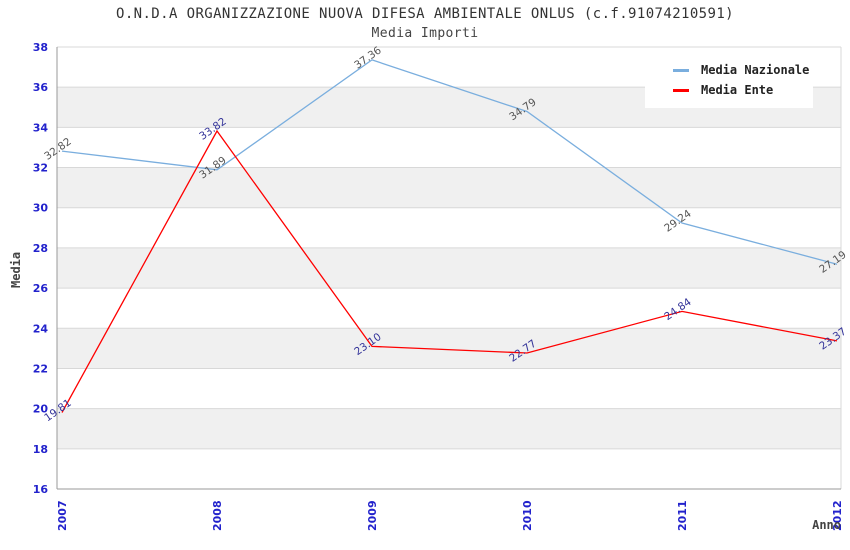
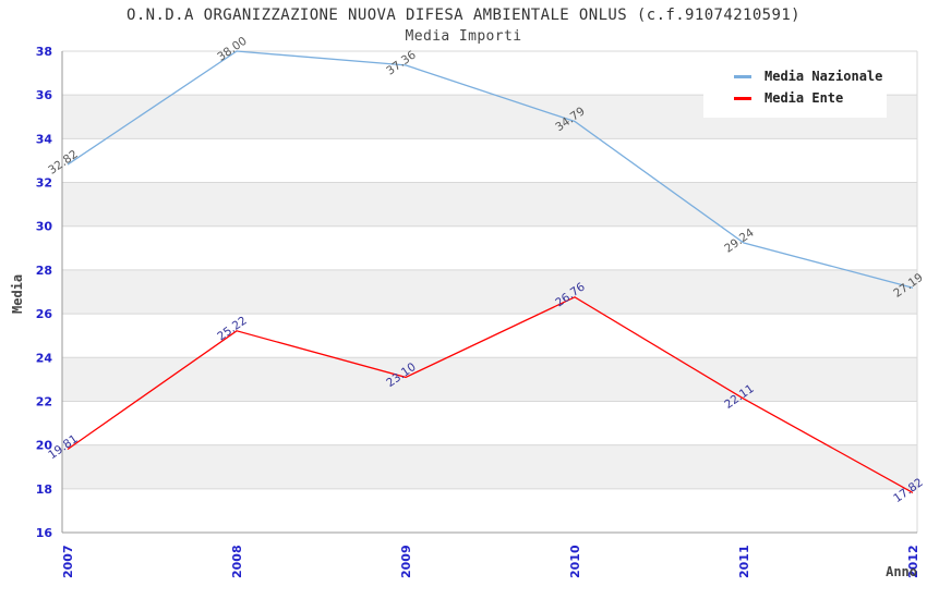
Media Nazionale/2008: 31.89 -> 38.00
Media Ente/2008: 33.82 -> 25.22
Media Ente/2010: 22.77 -> 26.76
Media Ente/2011: 24.84 -> 22.11
Media Ente/2012: 23.37 -> 17.82
